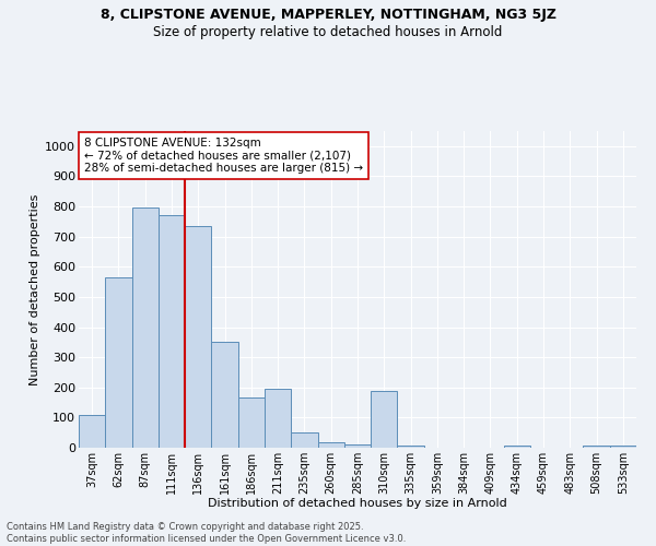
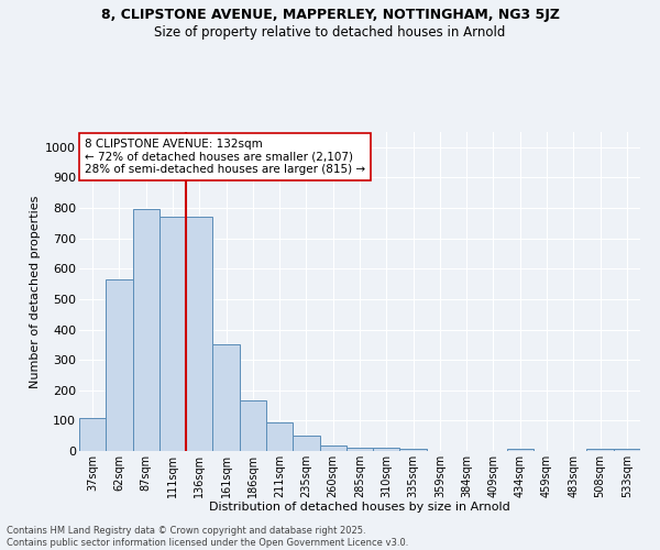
136sqm: 735 -> 770
211sqm: 195 -> 95
310sqm: 190 -> 12
